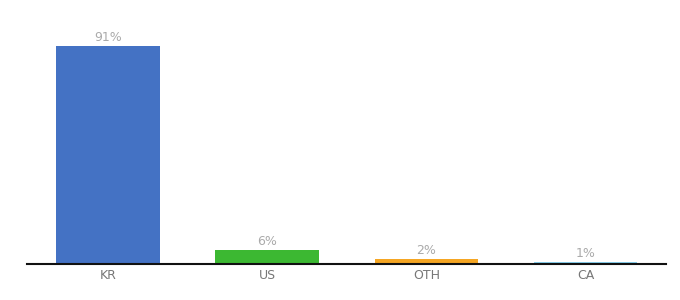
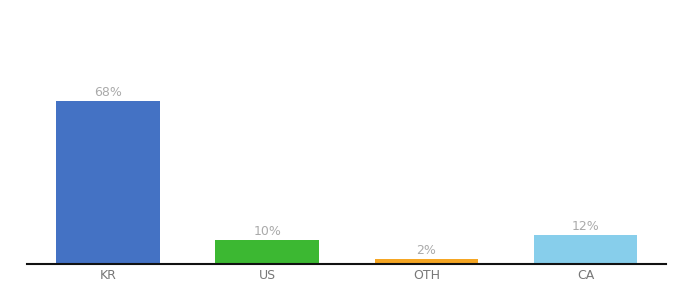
KR: 91% -> 68%
US: 6% -> 10%
CA: 1% -> 12%
